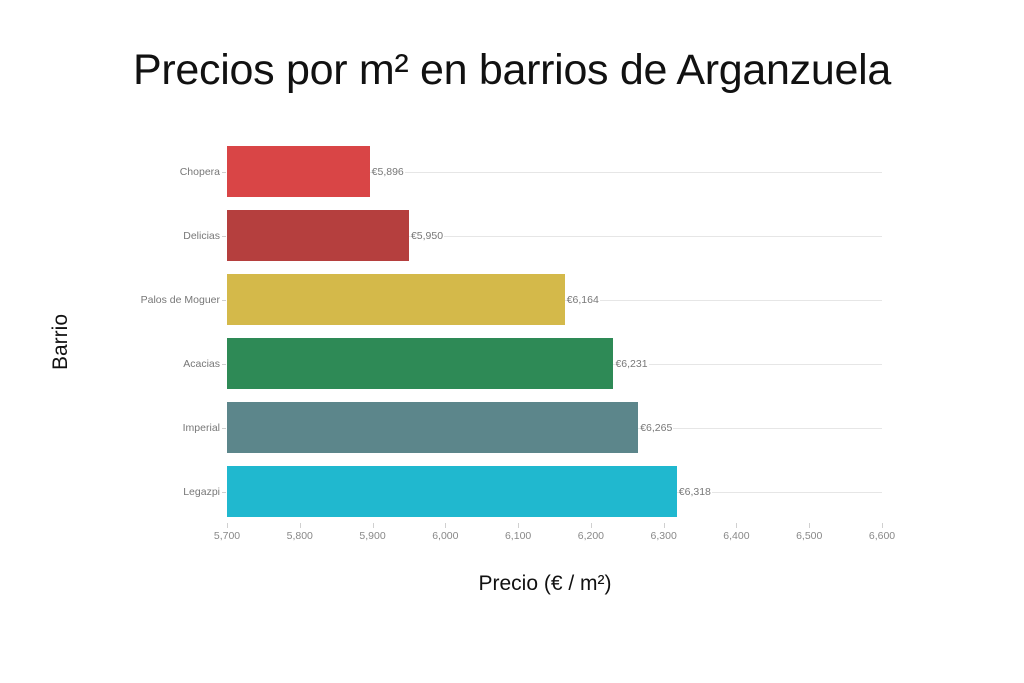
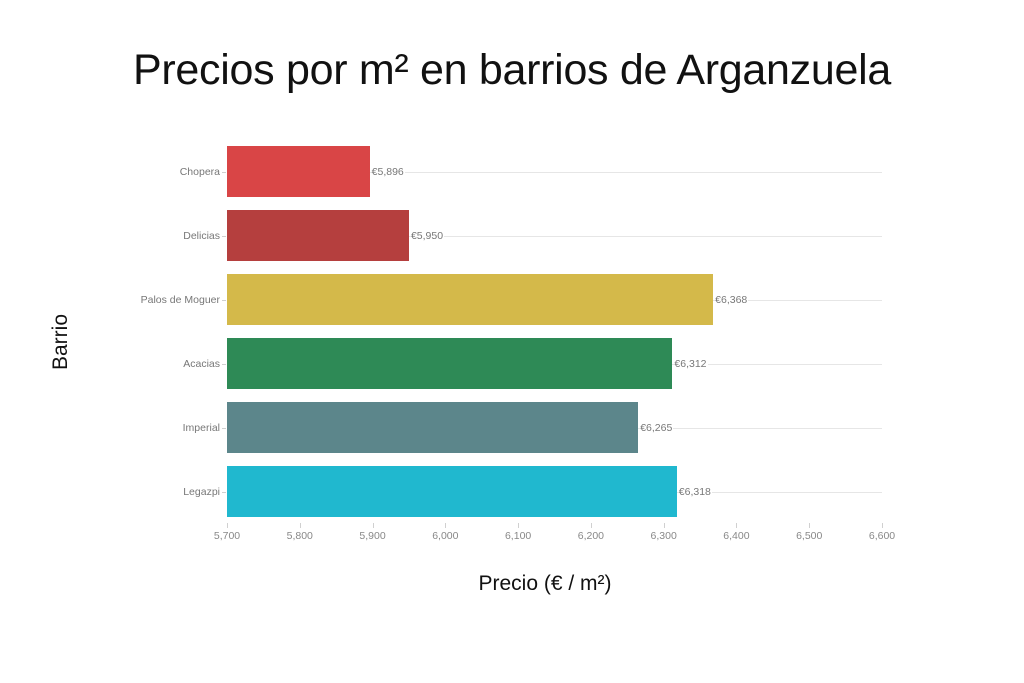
Palos de Moguer: €6,164 -> €6,368
Acacias: €6,231 -> €6,312
